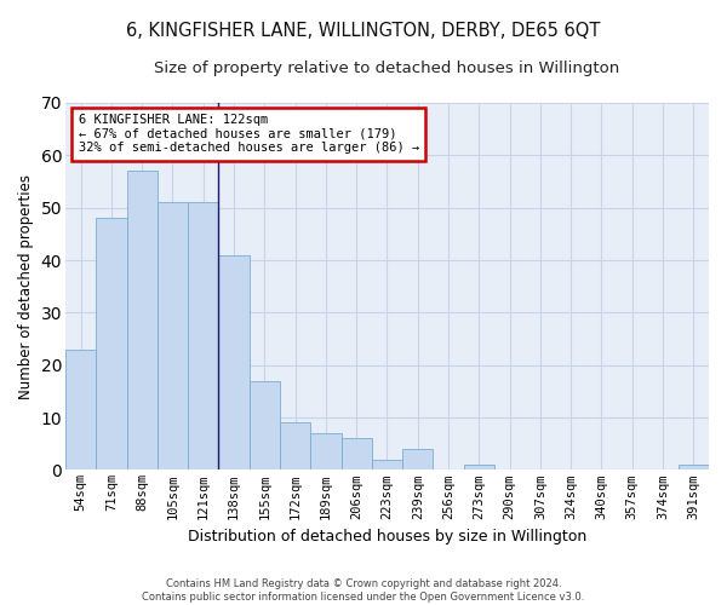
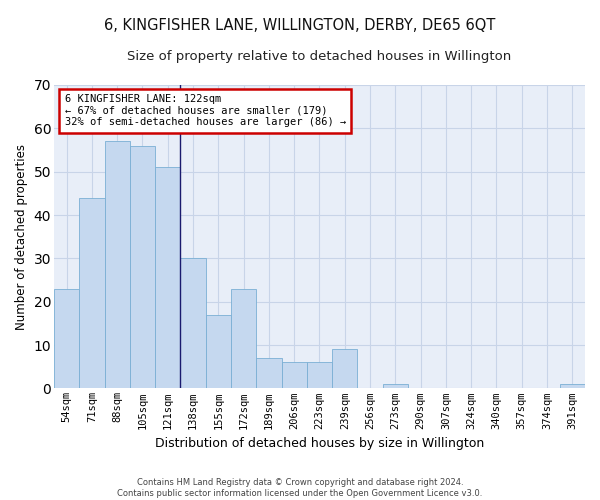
71sqm: 48 -> 44
105sqm: 51 -> 56
138sqm: 41 -> 30
172sqm: 9 -> 23
223sqm: 2 -> 6
239sqm: 4 -> 9
